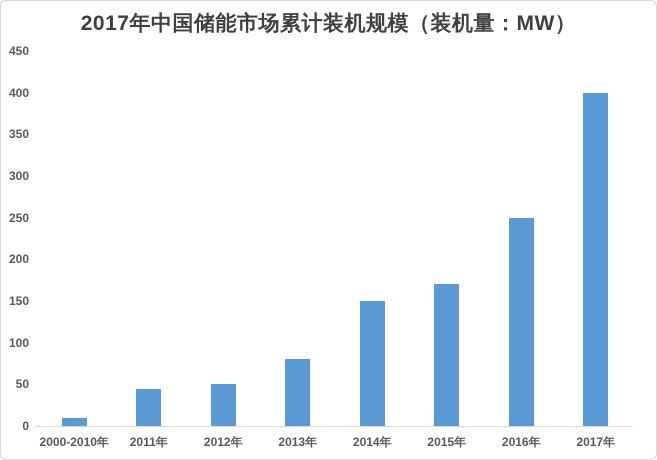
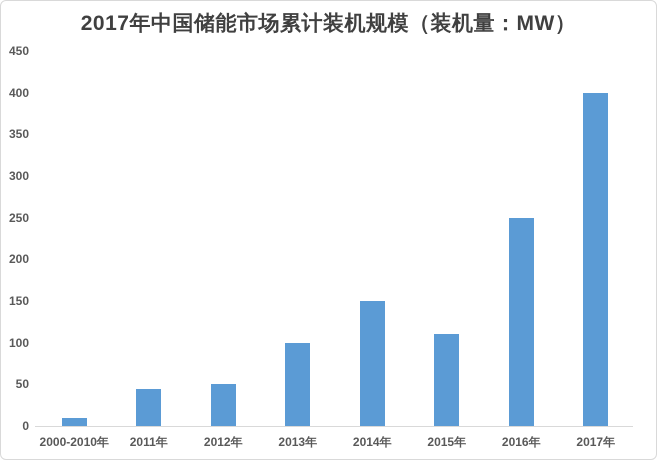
2013年: 80 -> 100
2015年: 170 -> 110
